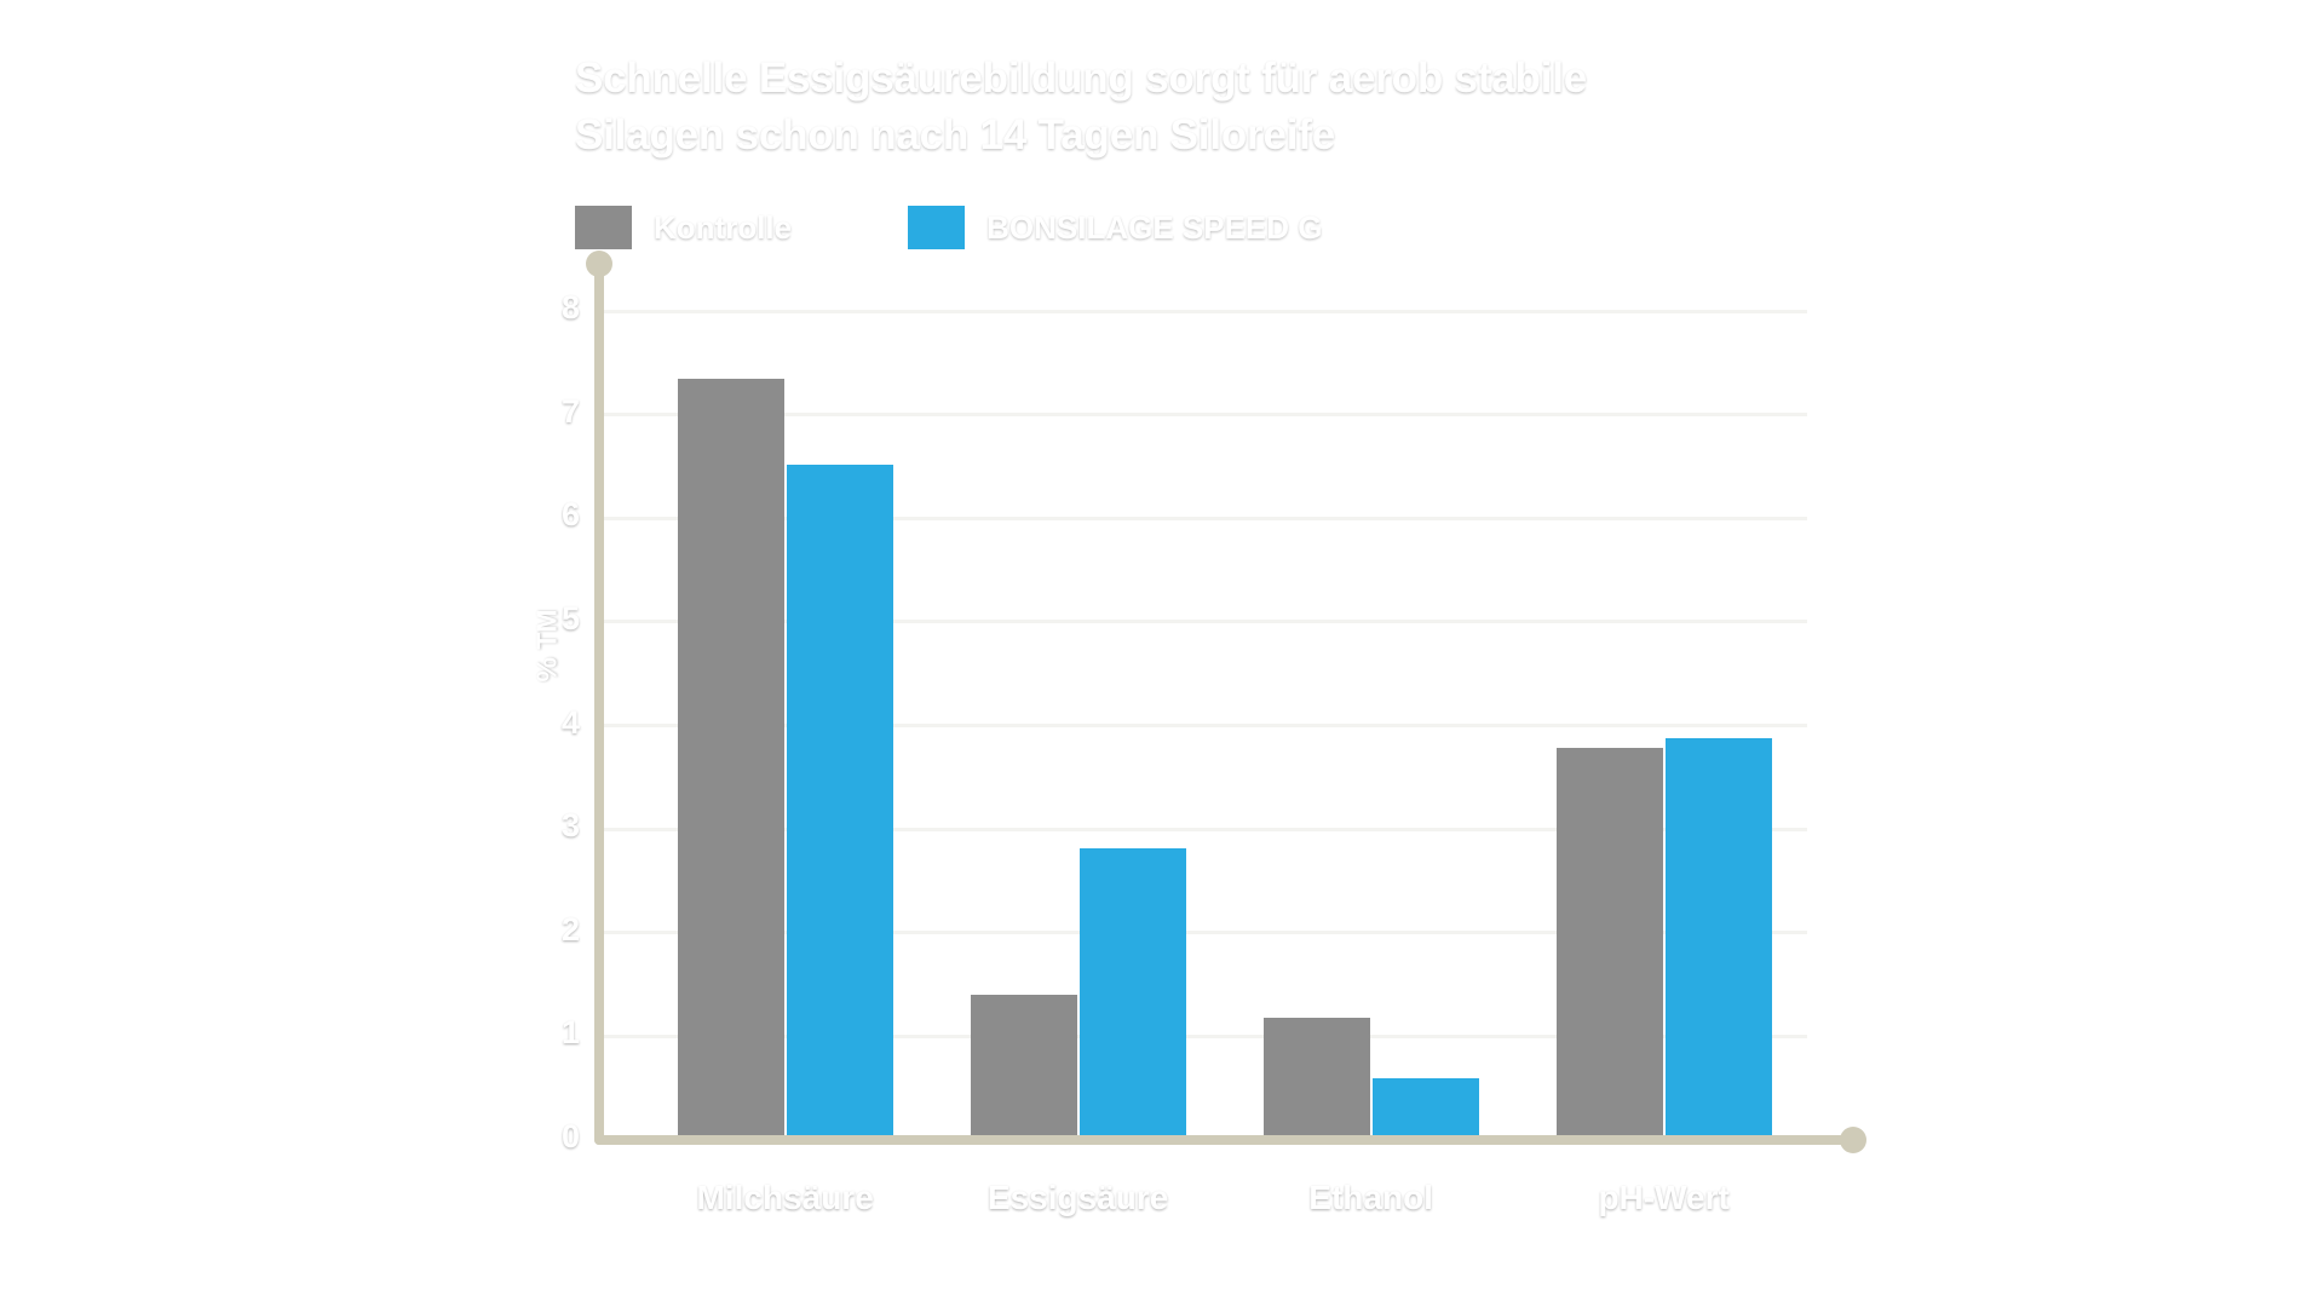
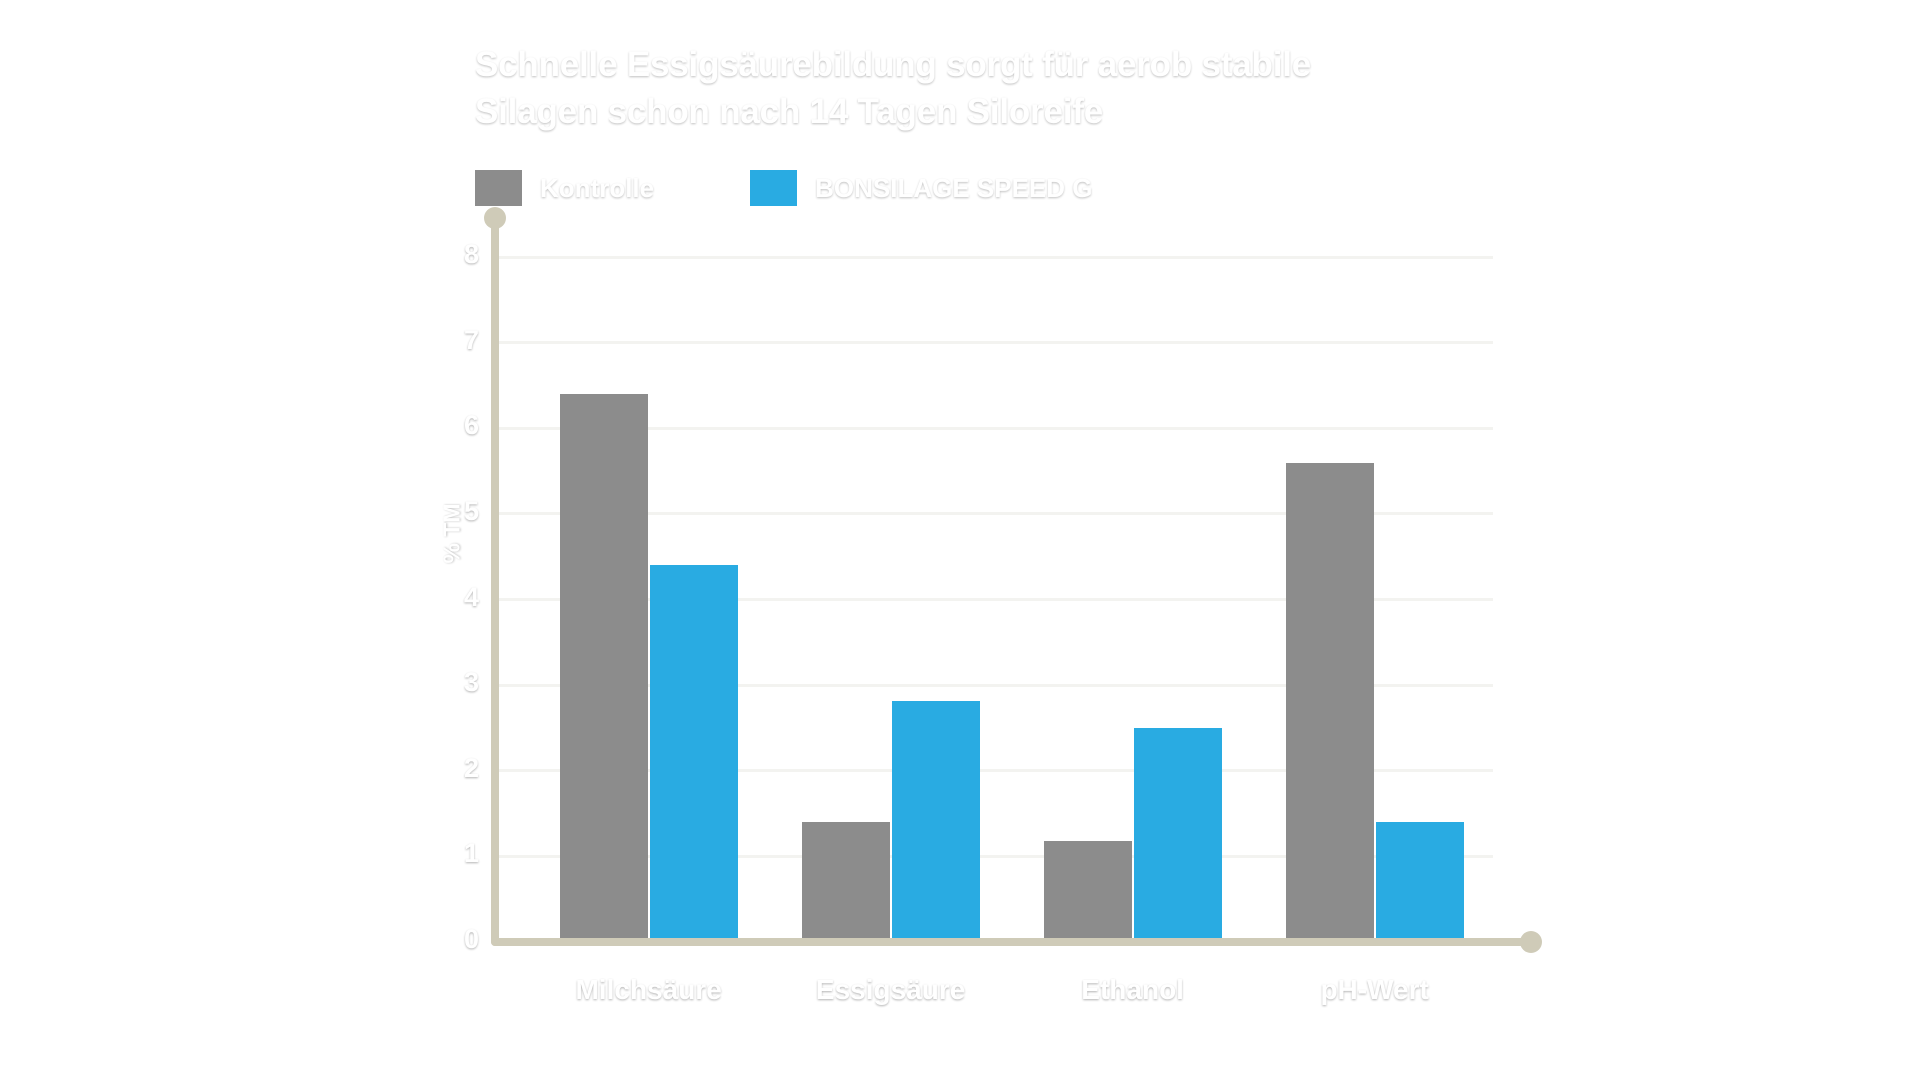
Kontrolle/Milchsäure: 7.3 -> 6.4
BONSILAGE SPEED G/Milchsäure: 6.5 -> 4.4
BONSILAGE SPEED G/Ethanol: 0.6 -> 2.5
Kontrolle/pH-Wert: 3.8 -> 5.6
BONSILAGE SPEED G/pH-Wert: 3.9 -> 1.4
